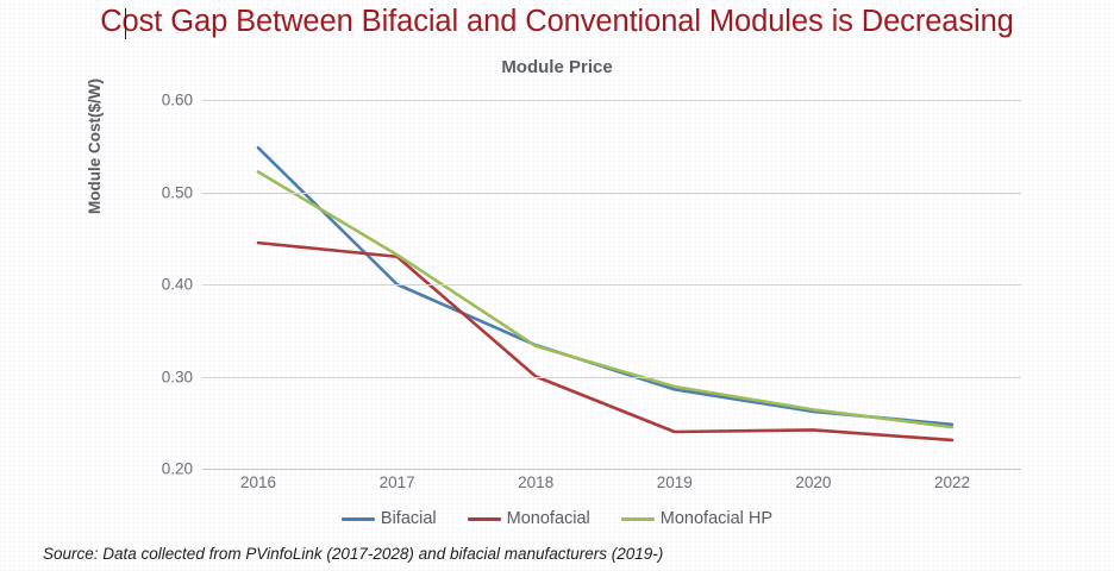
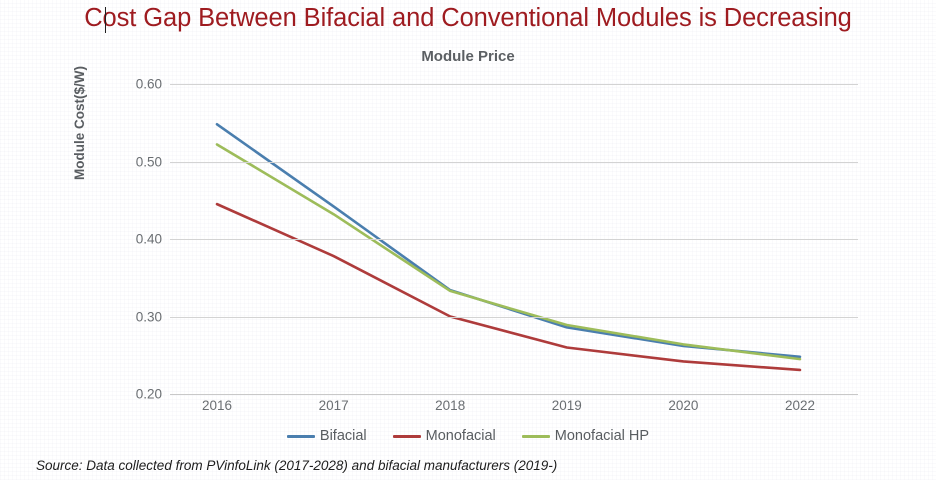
Bifacial/2017: 0.40 -> 0.44
Monofacial/2017: 0.43 -> 0.38
Monofacial/2019: 0.24 -> 0.26
